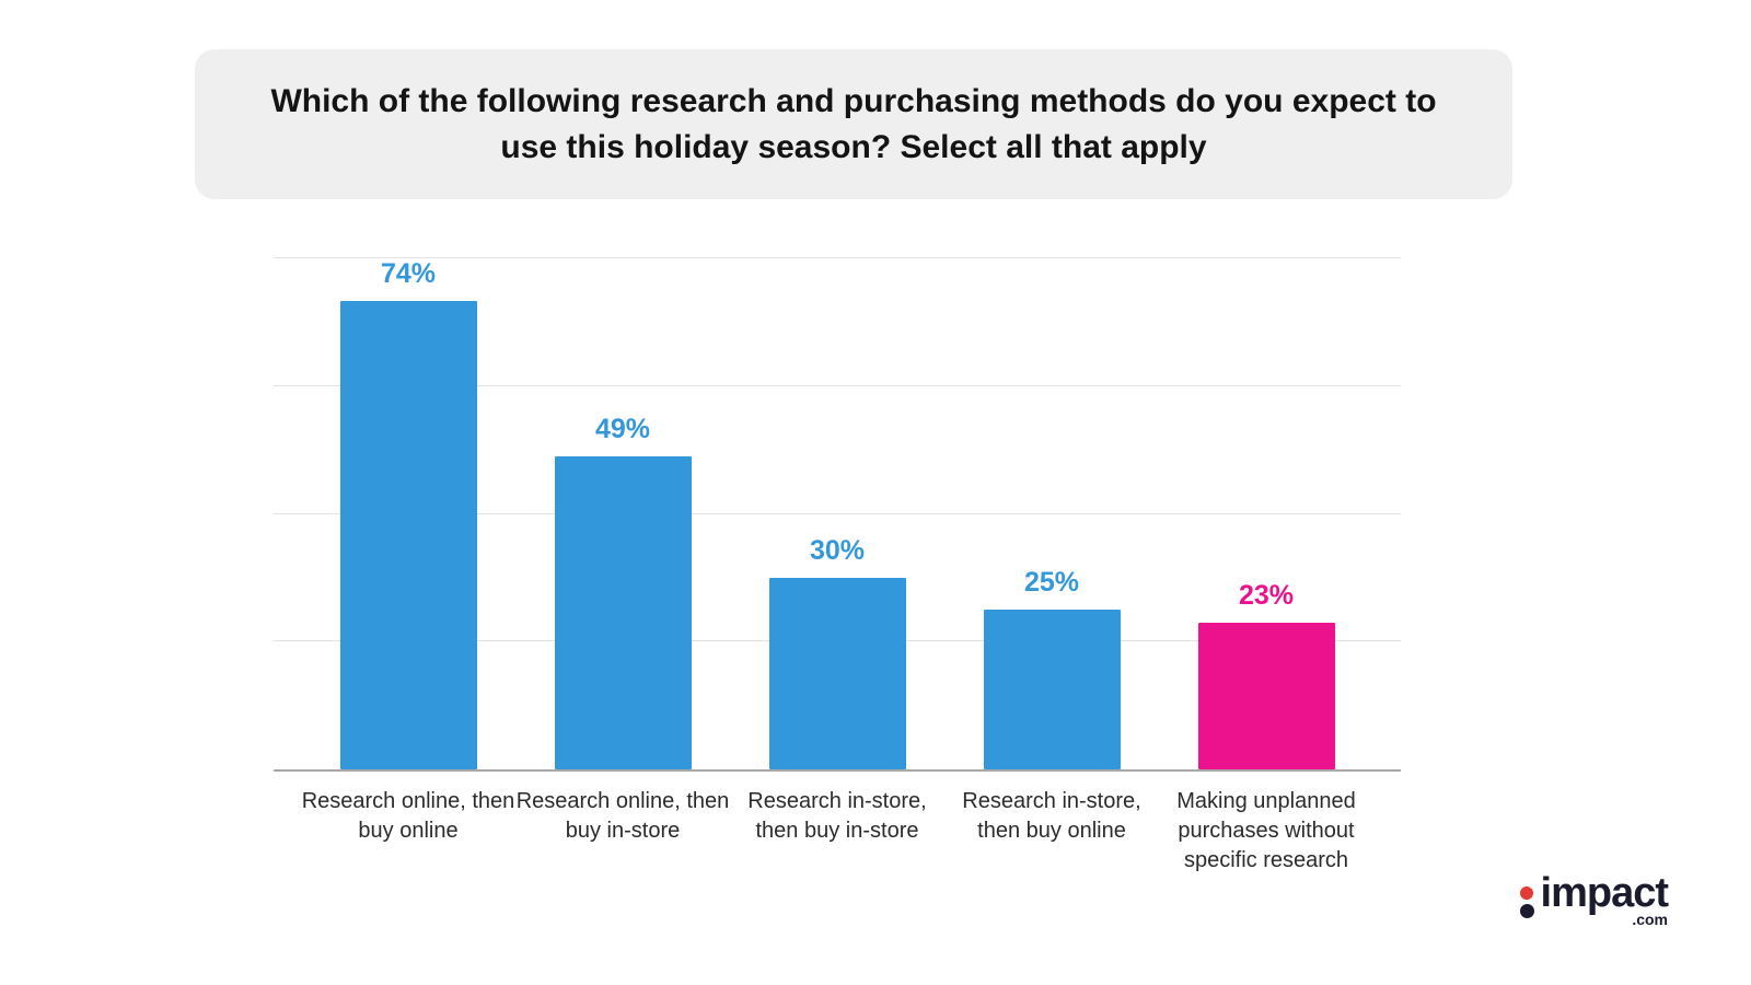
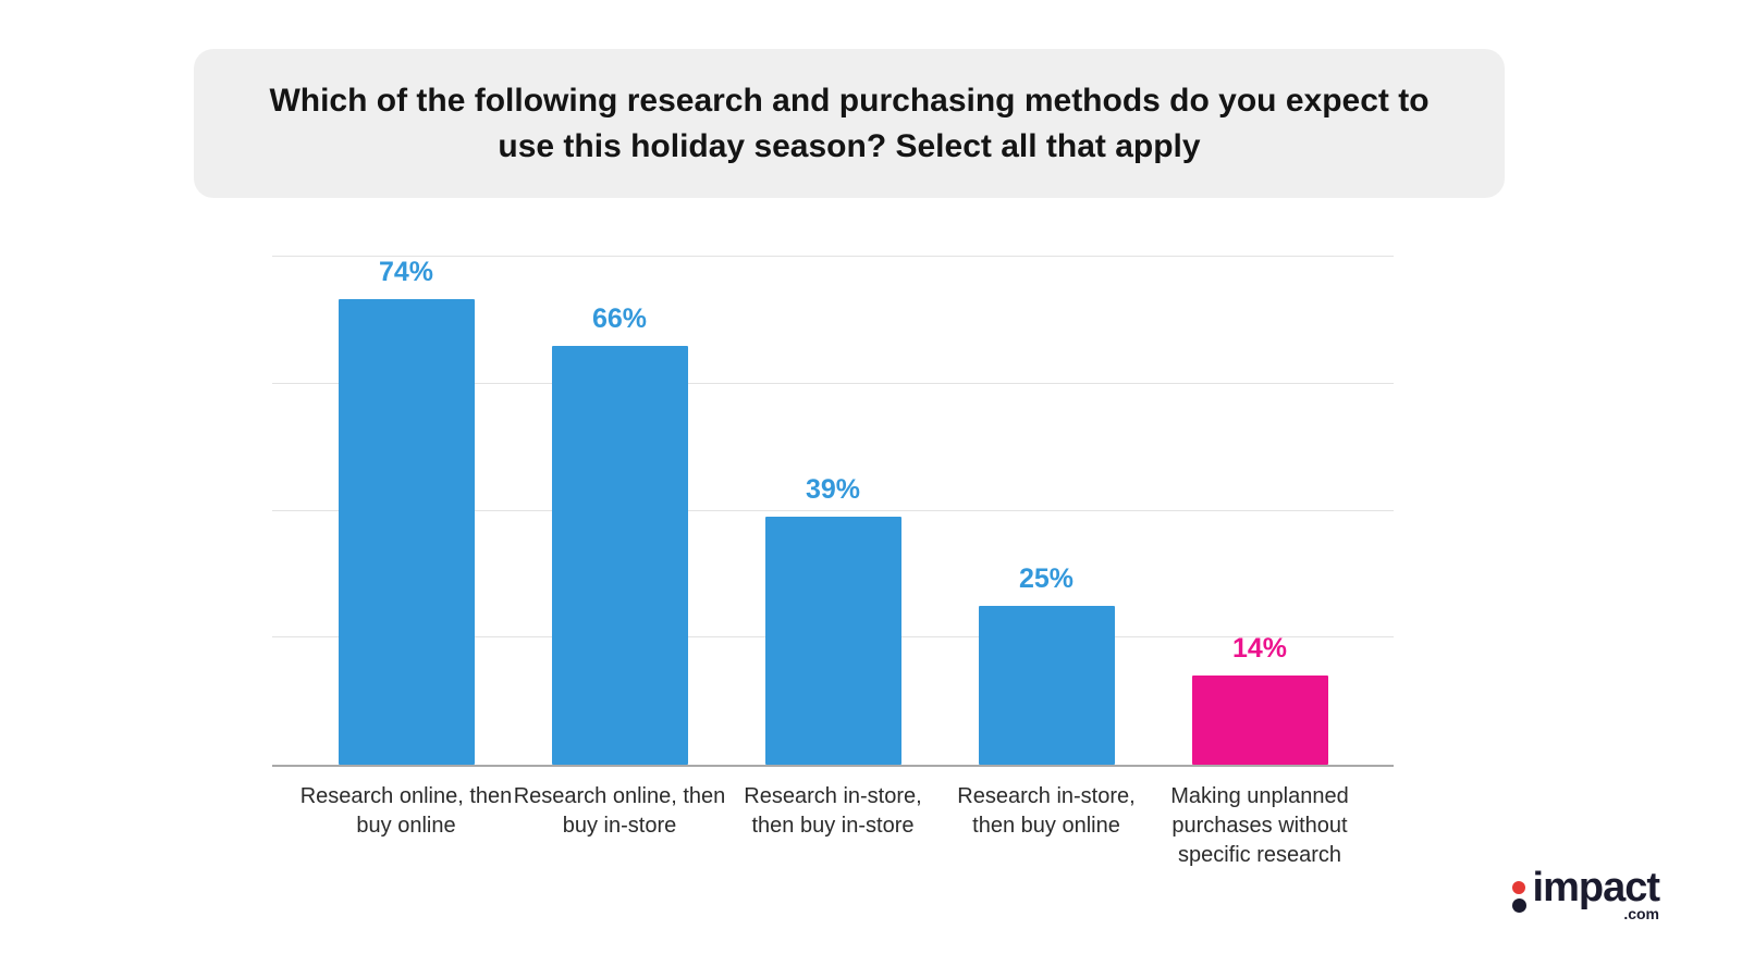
Research online, then buy in-store: 49% -> 66%
Research in-store, then buy in-store: 30% -> 39%
Making unplanned purchases without specific research: 23% -> 14%
